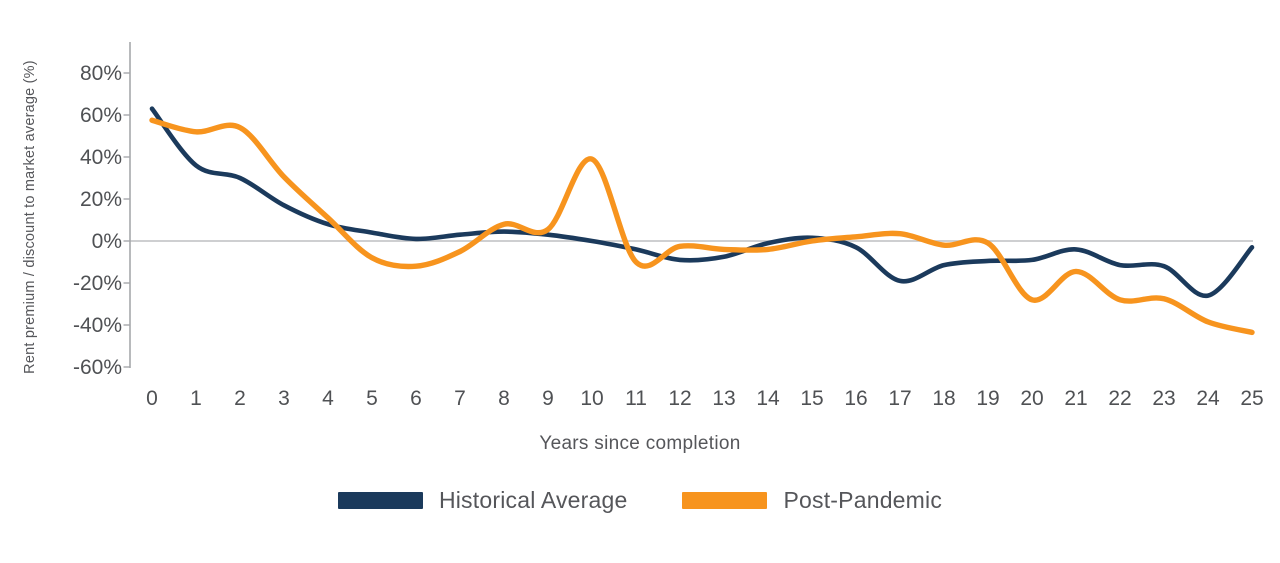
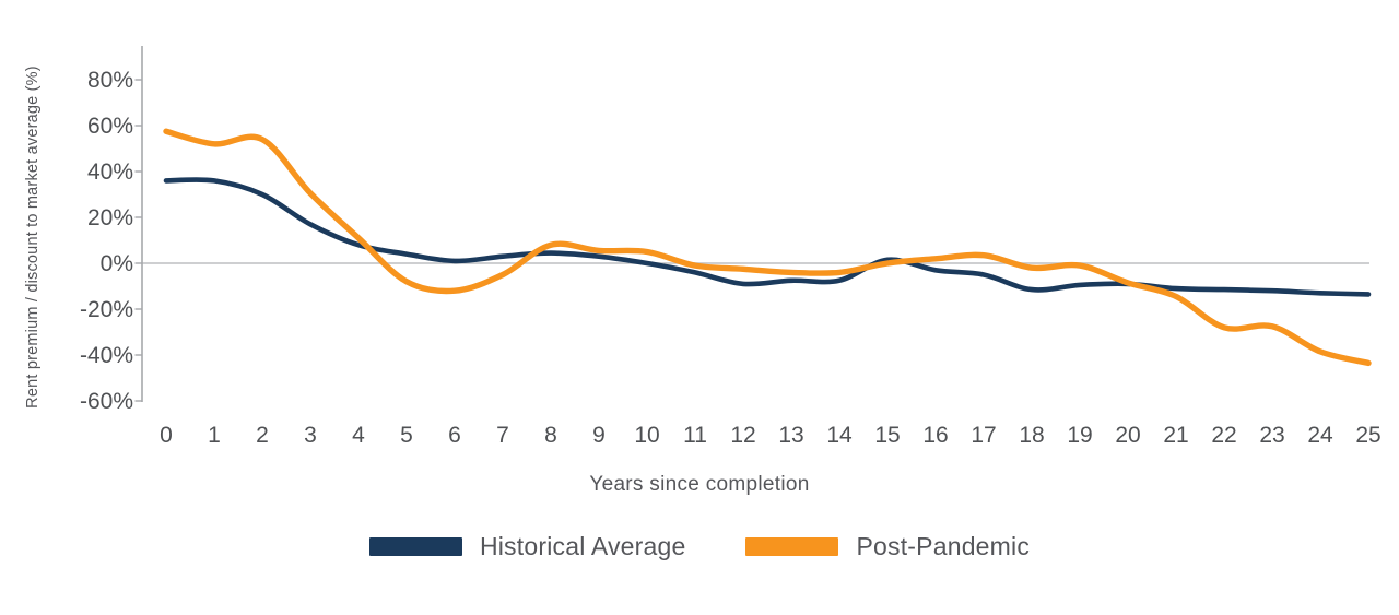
Historical Average/0: 63% -> 36%
Post-Pandemic/10: 39% -> 5%
Post-Pandemic/11: -10% -> -1%
Historical Average/14: -1% -> -8%
Historical Average/17: -19% -> -5%
Post-Pandemic/20: -28% -> -8%
Historical Average/21: -4% -> -11%
Historical Average/24: -26% -> -13%
Historical Average/25: -3% -> -14%
